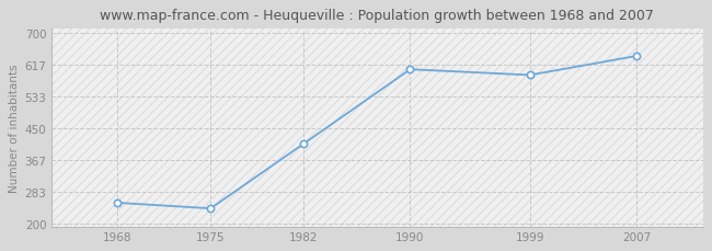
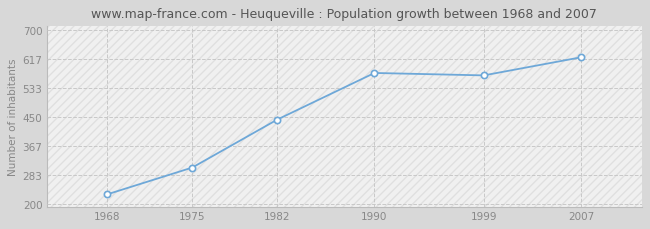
1968: 255 -> 228
1975: 240 -> 305
1982: 410 -> 443
1990: 605 -> 577
1999: 590 -> 570
2007: 640 -> 622
